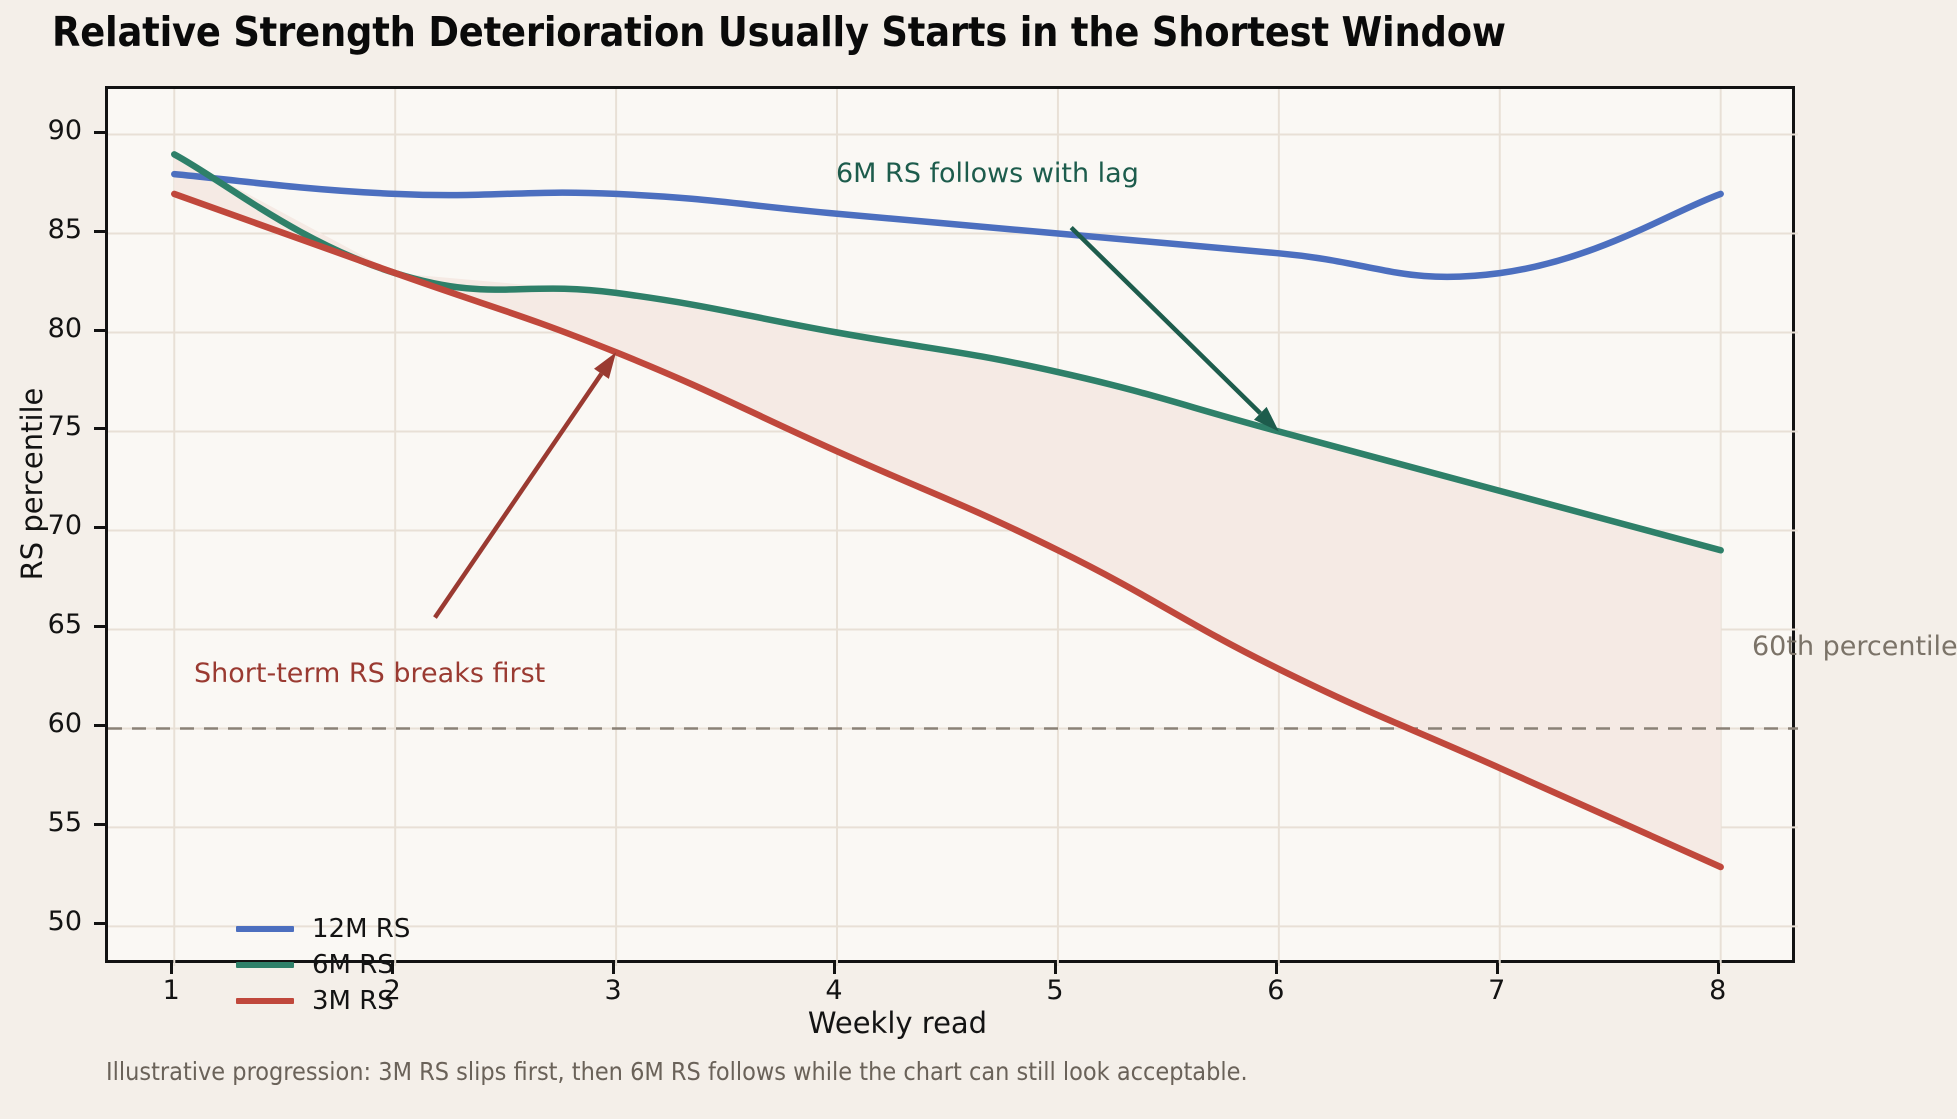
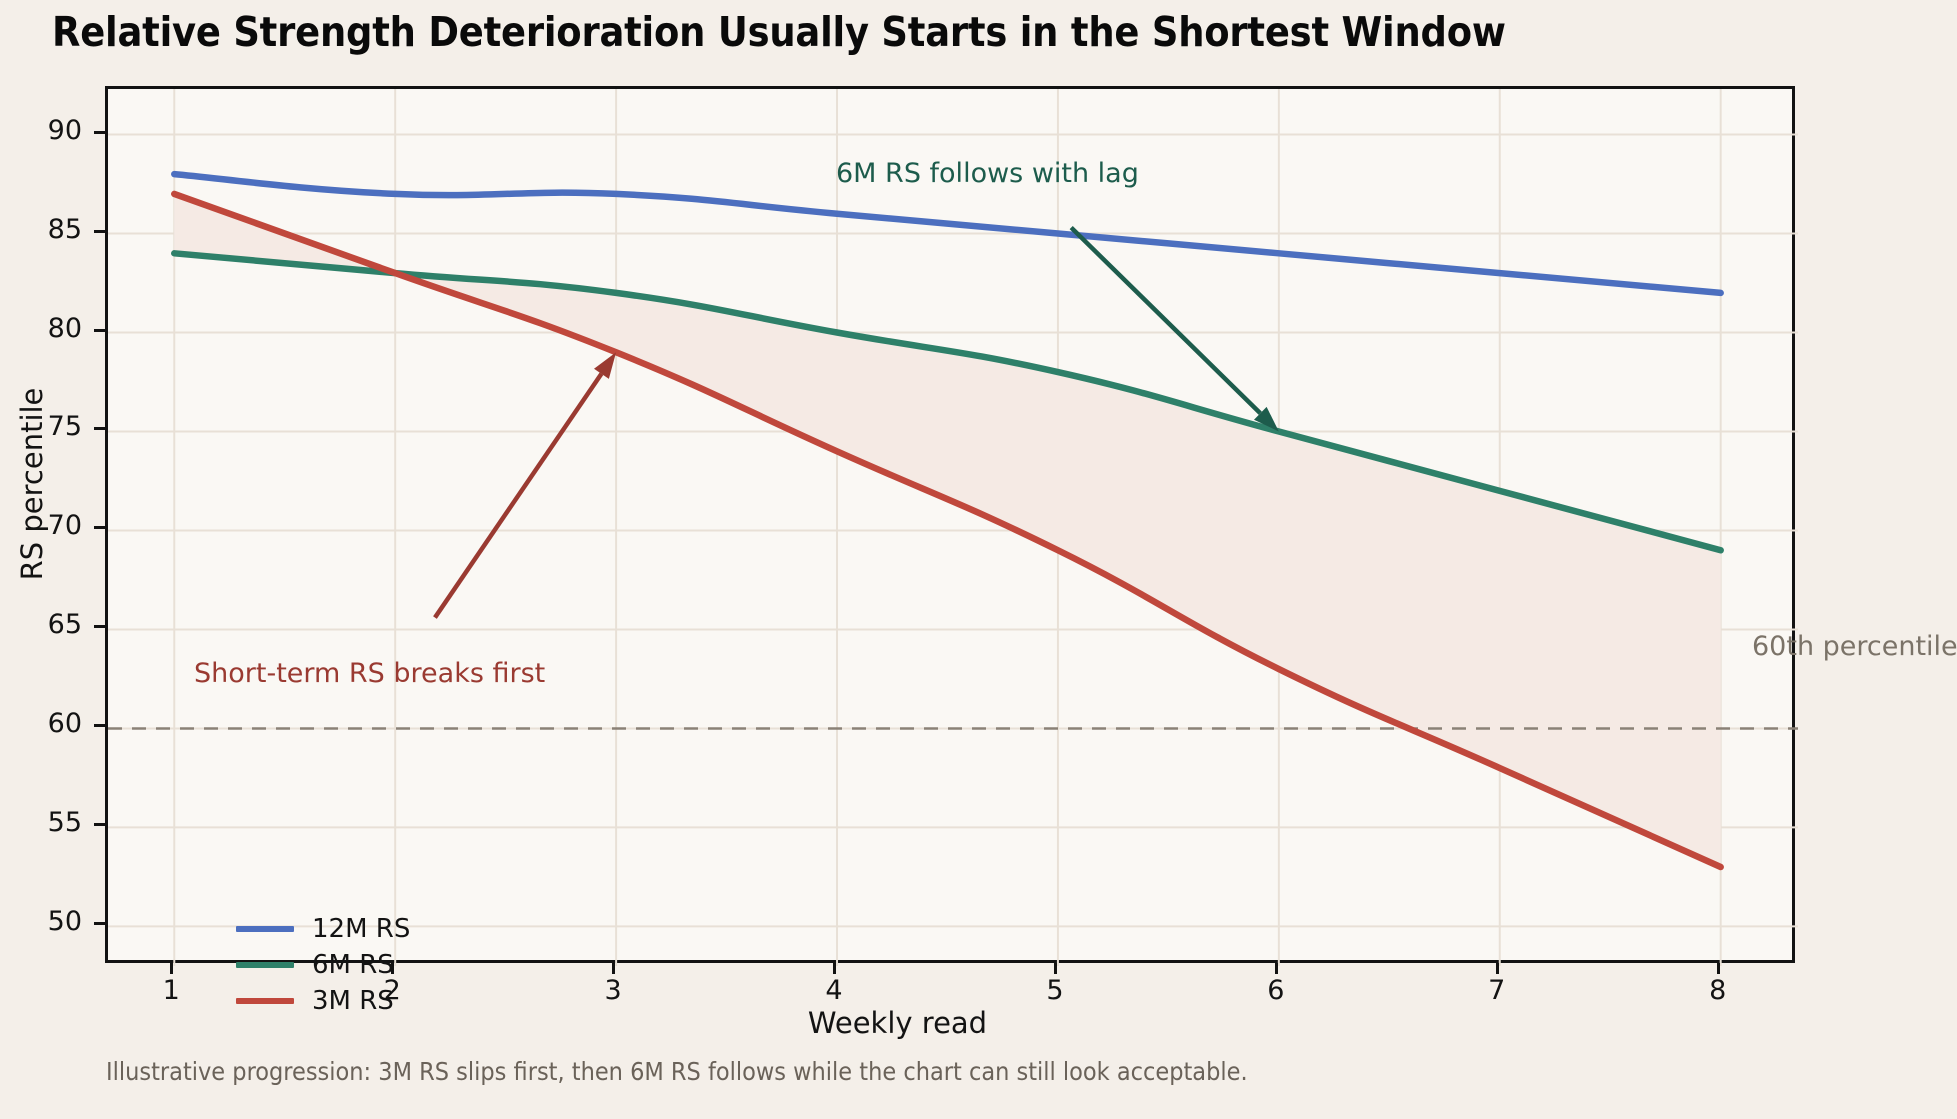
6M RS/1: 89 -> 84
12M RS/8: 87 -> 82
